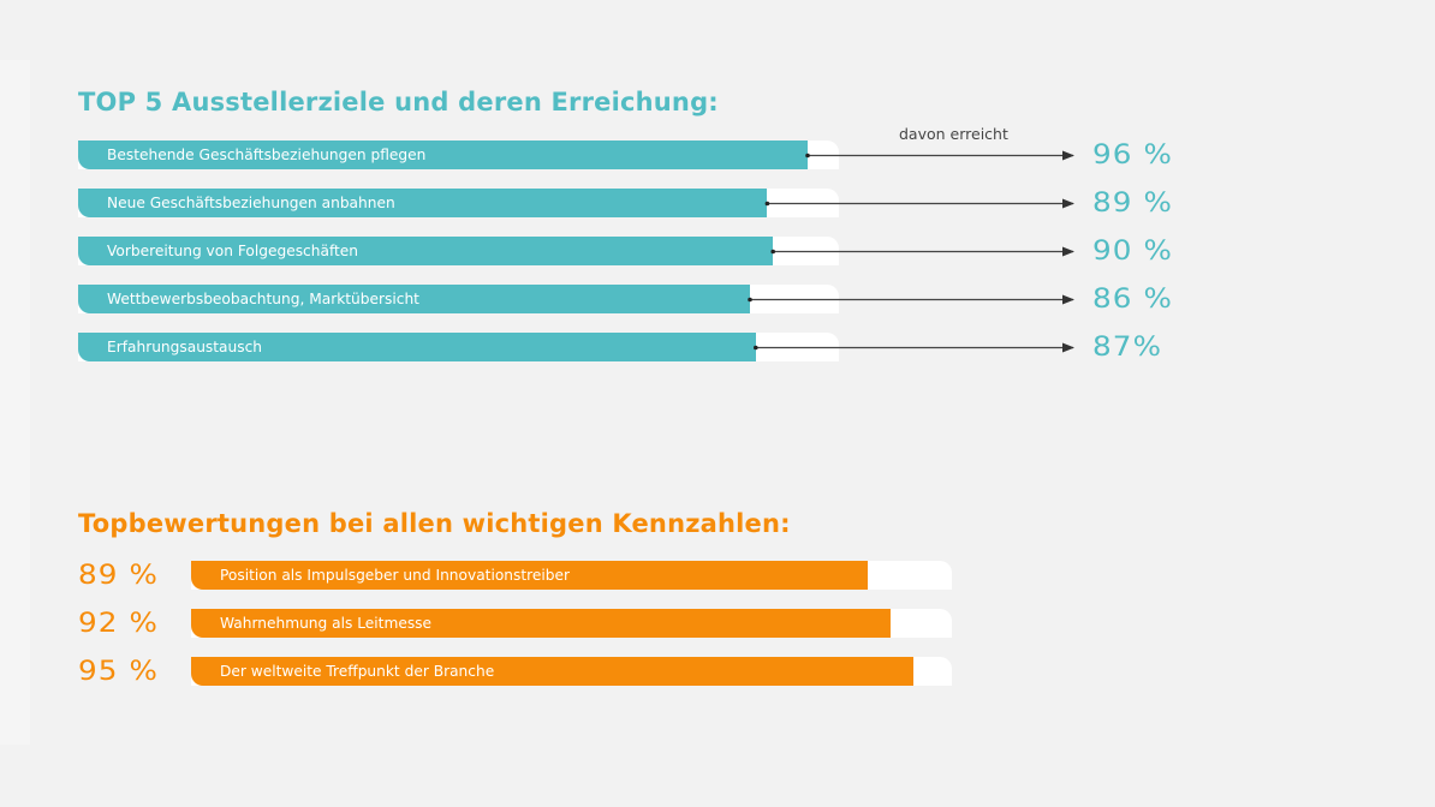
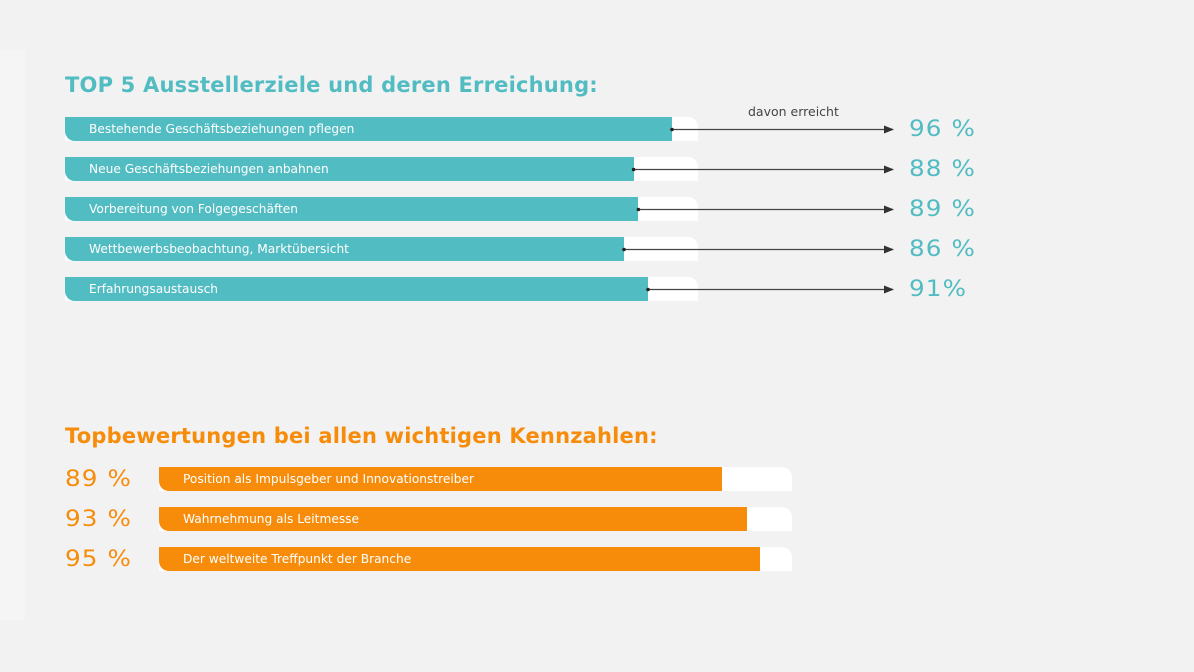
TOP 5 Ausstellerziele und deren Erreichung:/Neue Geschäftsbeziehungen anbahnen: 89 -> 88
TOP 5 Ausstellerziele und deren Erreichung:/Vorbereitung von Folgegeschäften: 90 -> 89
TOP 5 Ausstellerziele und deren Erreichung:/Erfahrungsaustausch: 87% -> 91%
Topbewertungen bei allen wichtigen Kennzahlen:/Wahrnehmung als Leitmesse: 92 -> 93
